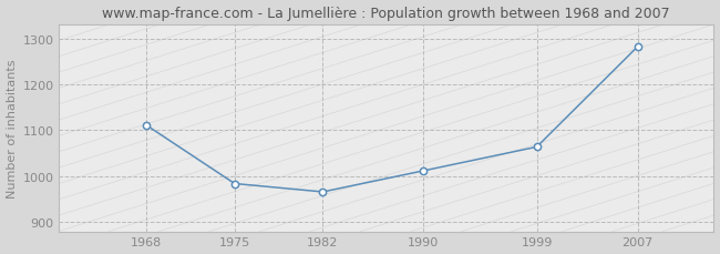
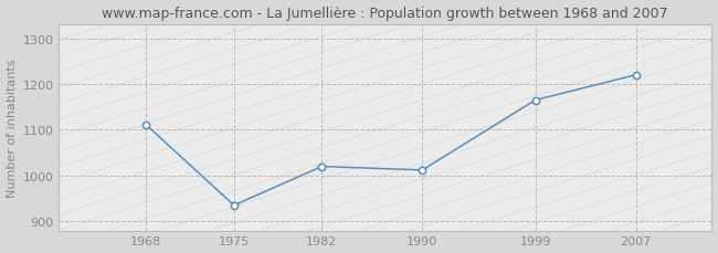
1975: 984 -> 935
1982: 966 -> 1020
1999: 1064 -> 1165
2007: 1282 -> 1220
